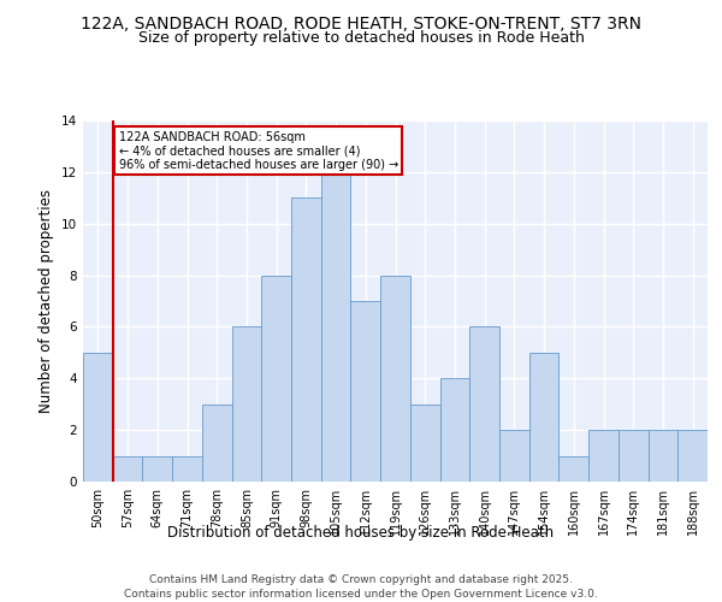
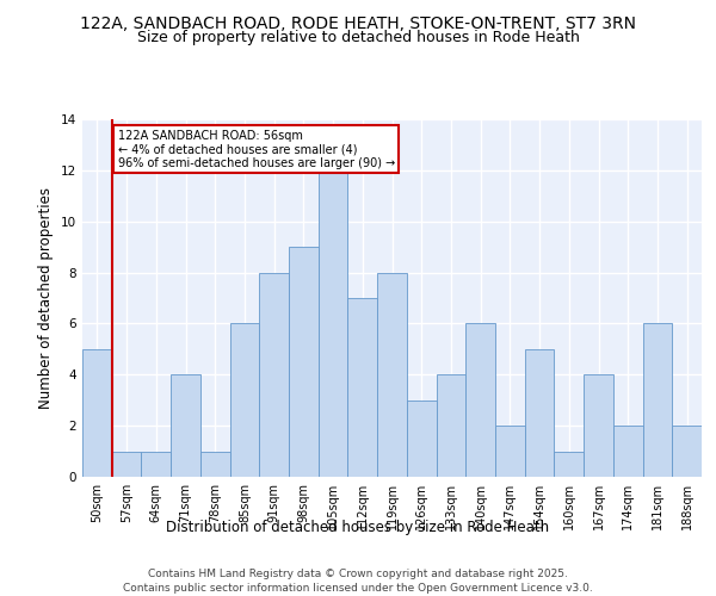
71sqm: 1 -> 4
78sqm: 3 -> 1
98sqm: 11 -> 9
167sqm: 2 -> 4
181sqm: 2 -> 6
